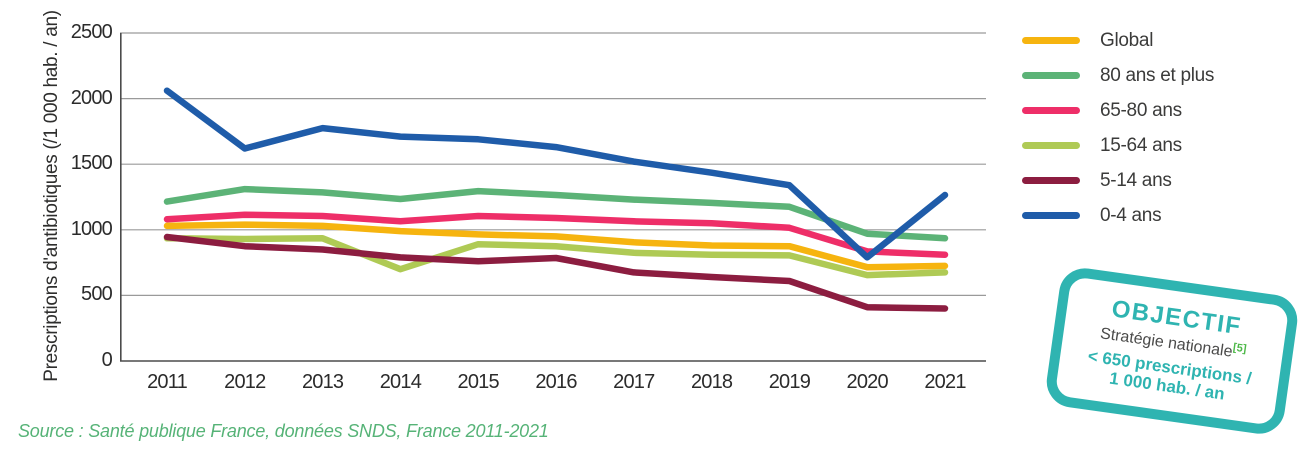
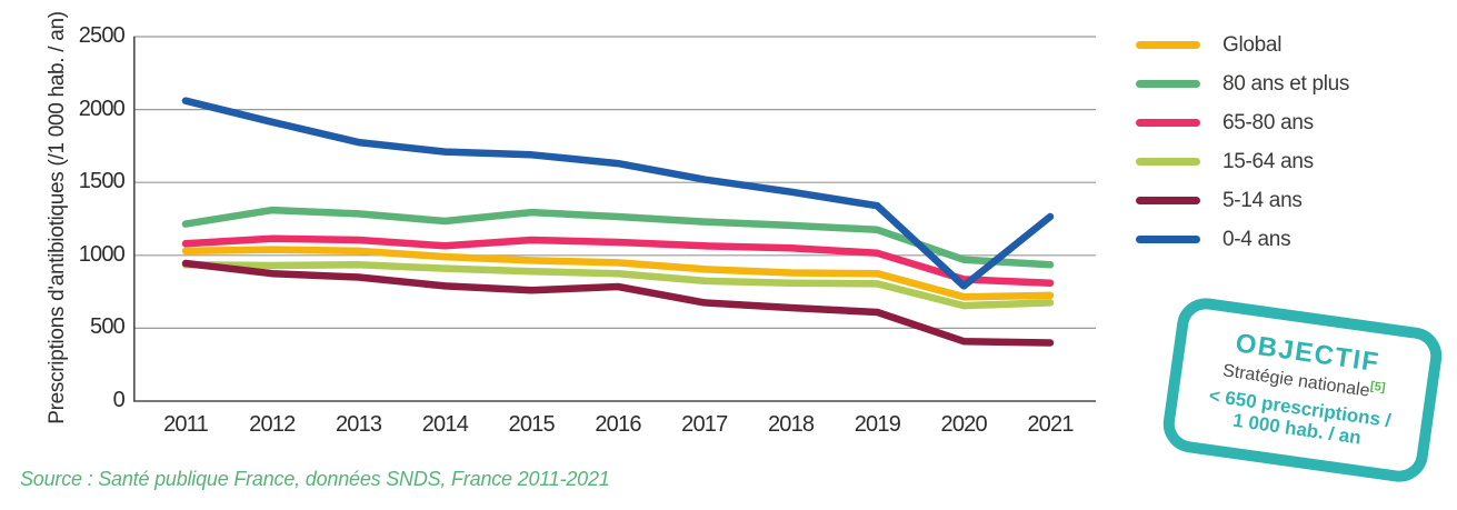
0-4 ans/2012: 1620 -> 1920
15-64 ans/2014: 700 -> 910
